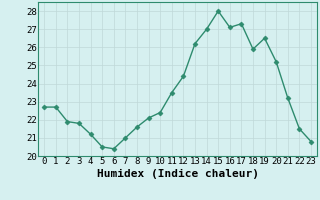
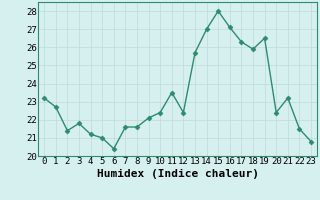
0: 22.7 -> 23.2
2: 21.9 -> 21.4
5: 20.5 -> 21.0
7: 21.0 -> 21.6
12: 24.4 -> 22.4
13: 26.2 -> 25.7
17: 27.3 -> 26.3
20: 25.2 -> 22.4
